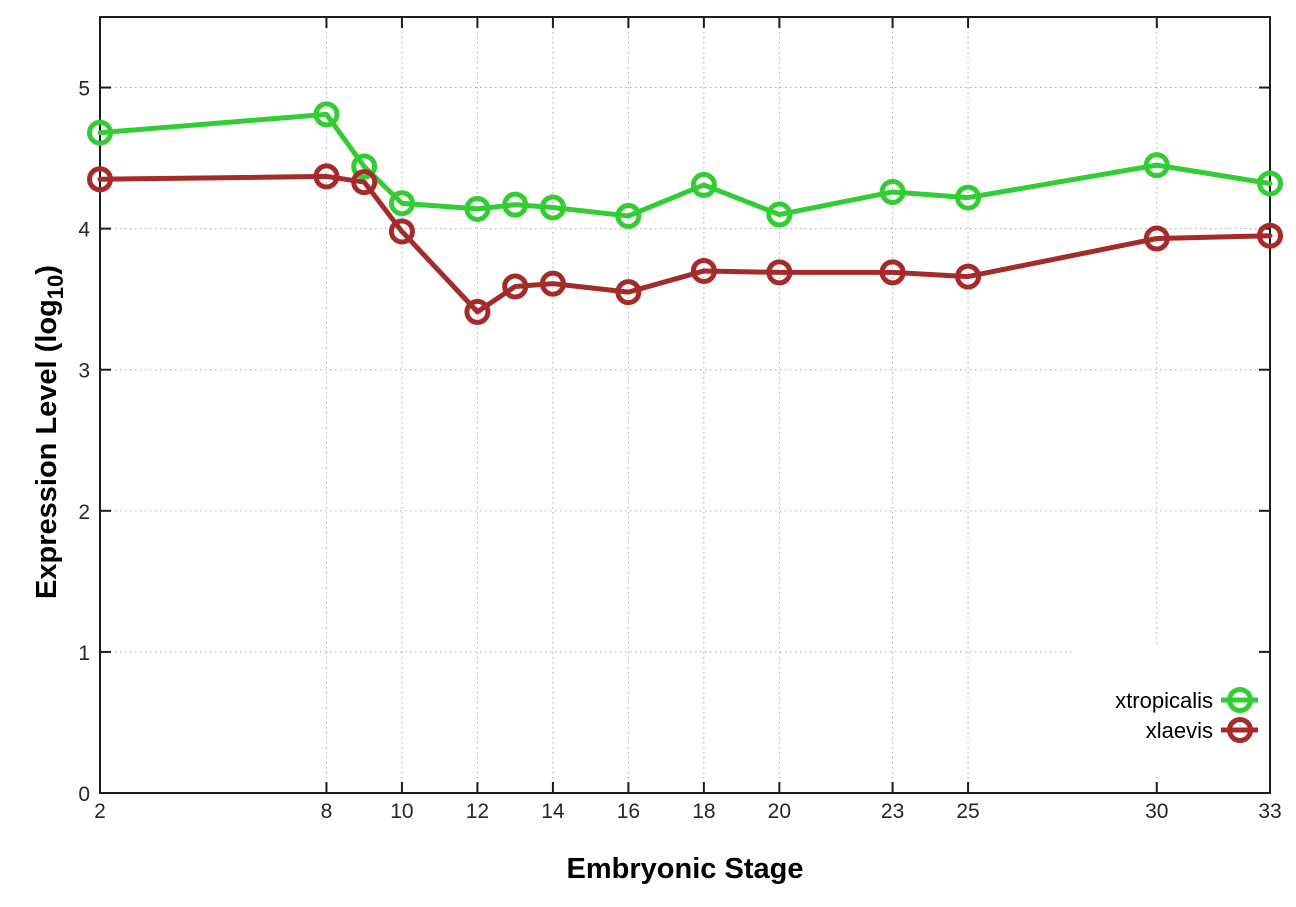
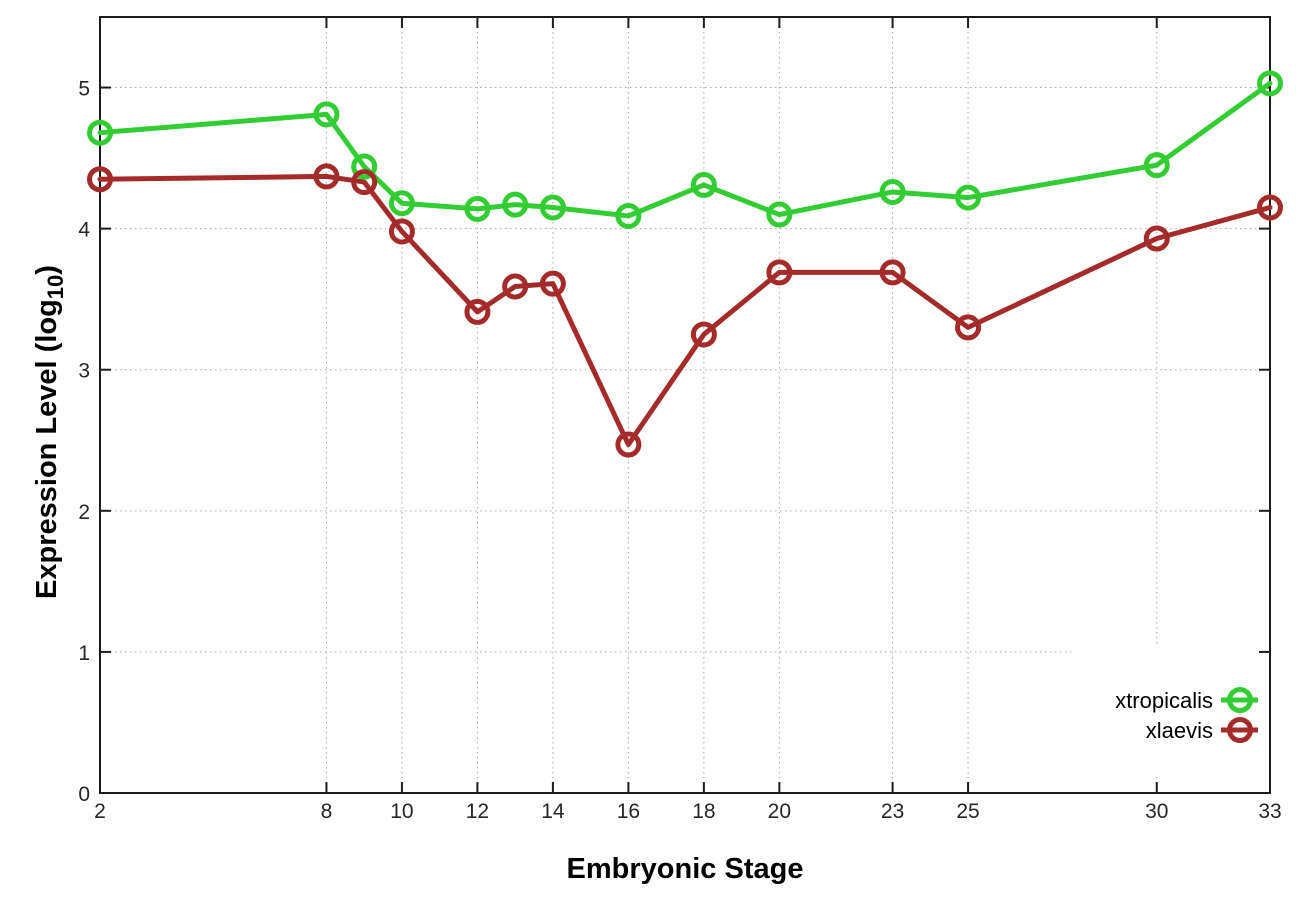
xlaevis/16: 3.55 -> 2.47
xlaevis/18: 3.70 -> 3.25
xlaevis/25: 3.66 -> 3.30
xtropicalis/33: 4.32 -> 5.03
xlaevis/33: 3.95 -> 4.15
